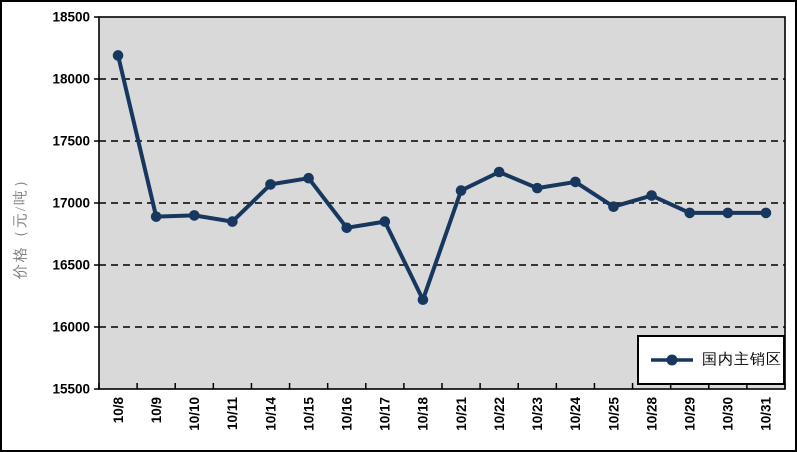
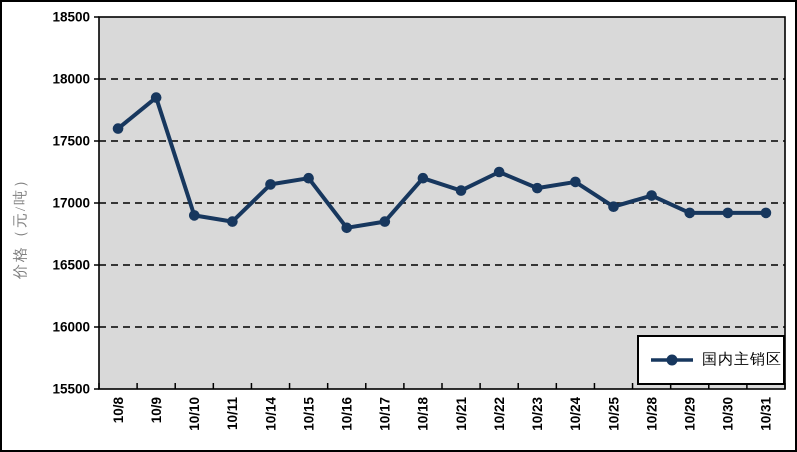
10/8: 18190 -> 17600
10/9: 16890 -> 17850
10/18: 16220 -> 17200
